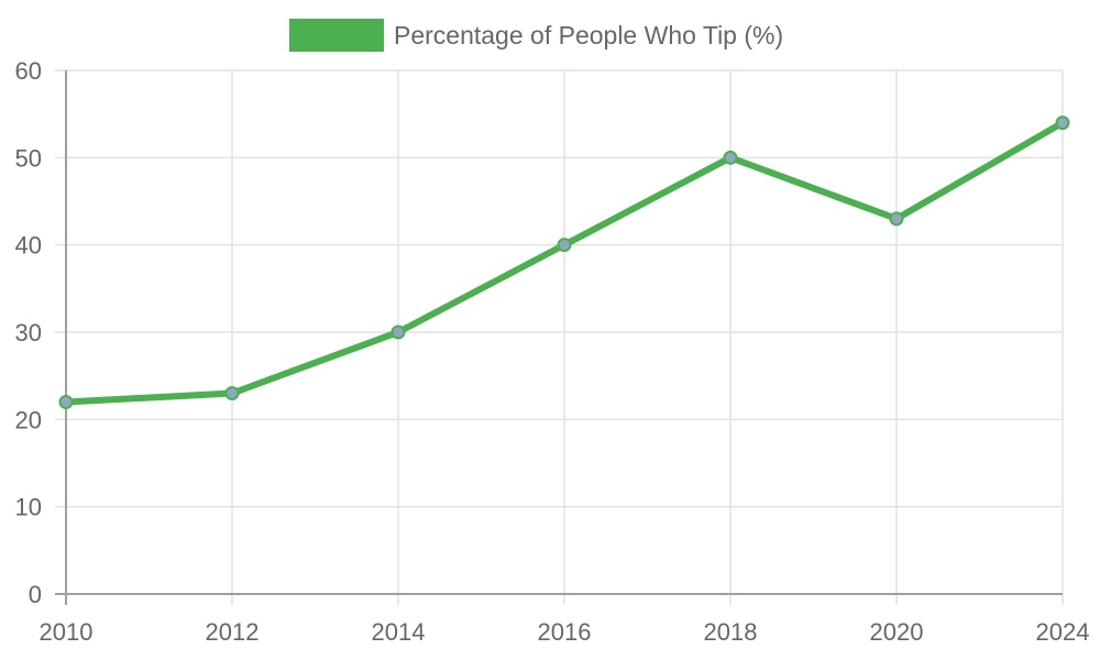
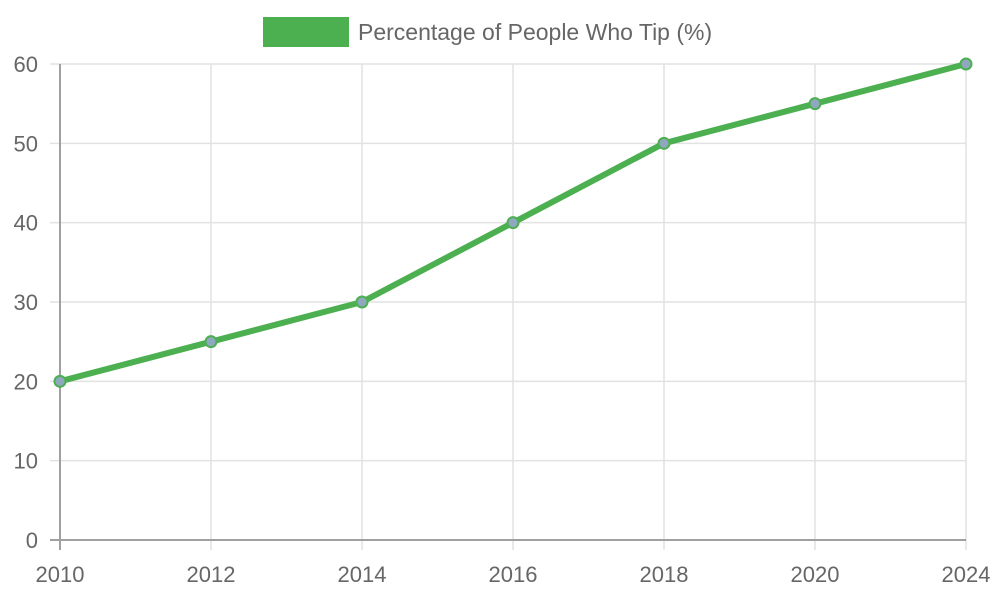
2010: 22 -> 20
2012: 23 -> 25
2020: 43 -> 55
2024: 54 -> 60
